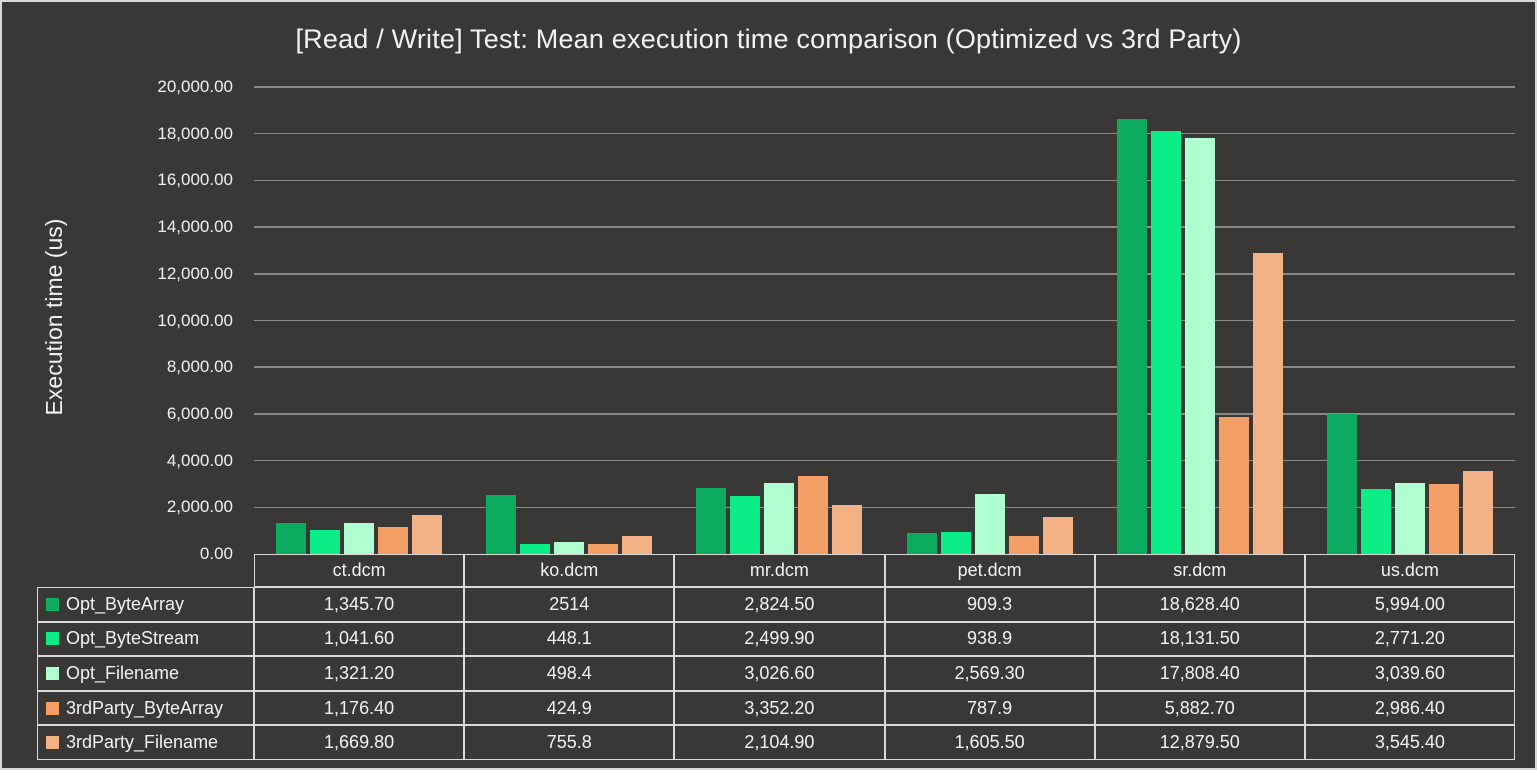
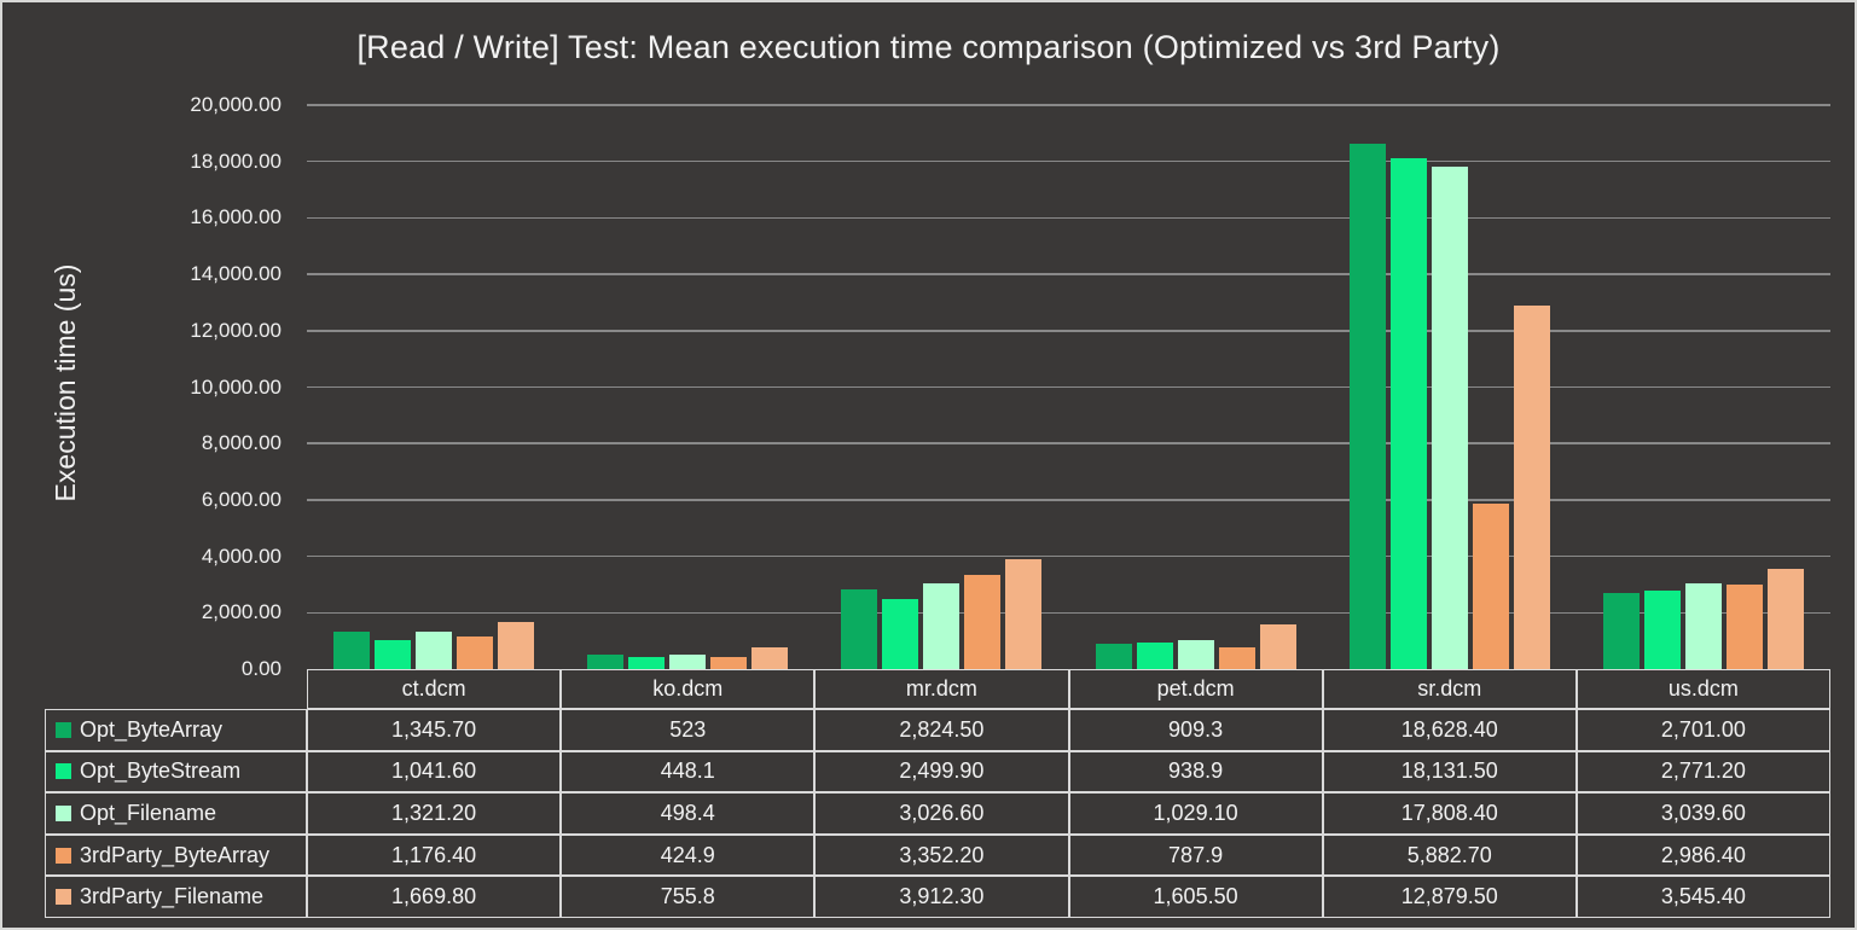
Opt_ByteArray/ko.dcm: 2514 -> 523
3rdParty_Filename/mr.dcm: 2,104.90 -> 3,912.30
Opt_Filename/pet.dcm: 2,569.30 -> 1,029.10
Opt_ByteArray/us.dcm: 5,994.00 -> 2,701.00
